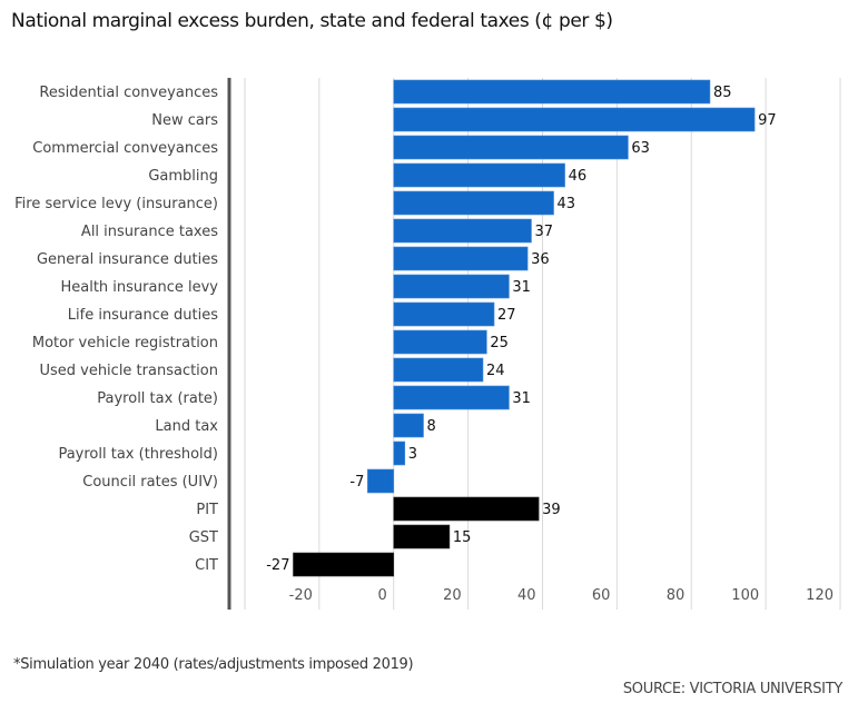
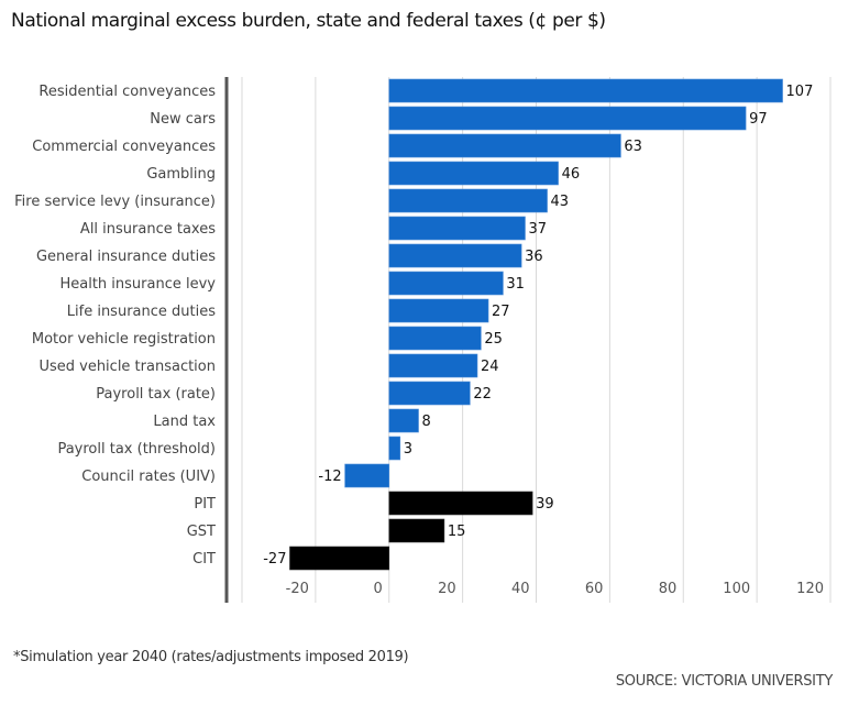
Residential conveyances: 85 -> 107
Payroll tax (rate): 31 -> 22
Council rates (UIV): -7 -> -12
